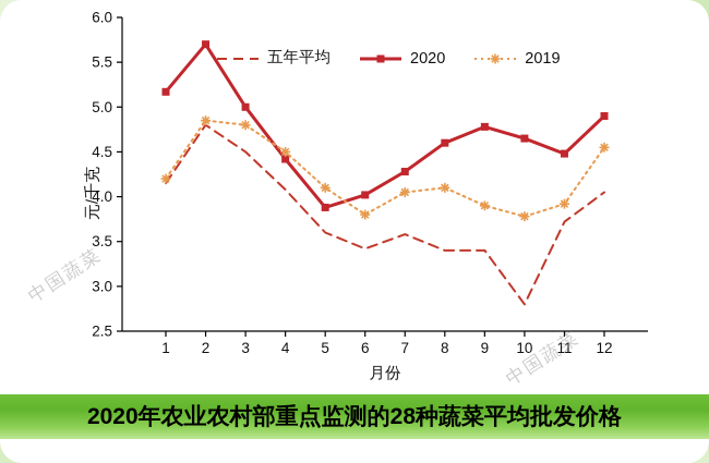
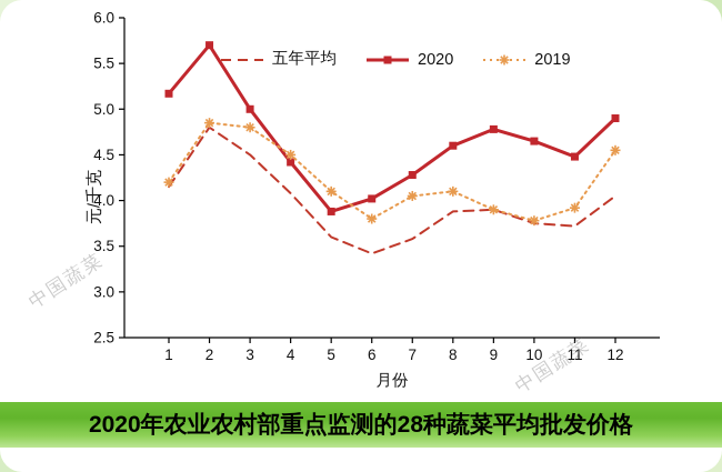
五年平均/8: 3.4 -> 3.9
五年平均/9: 3.4 -> 3.9
五年平均/10: 2.8 -> 3.8
